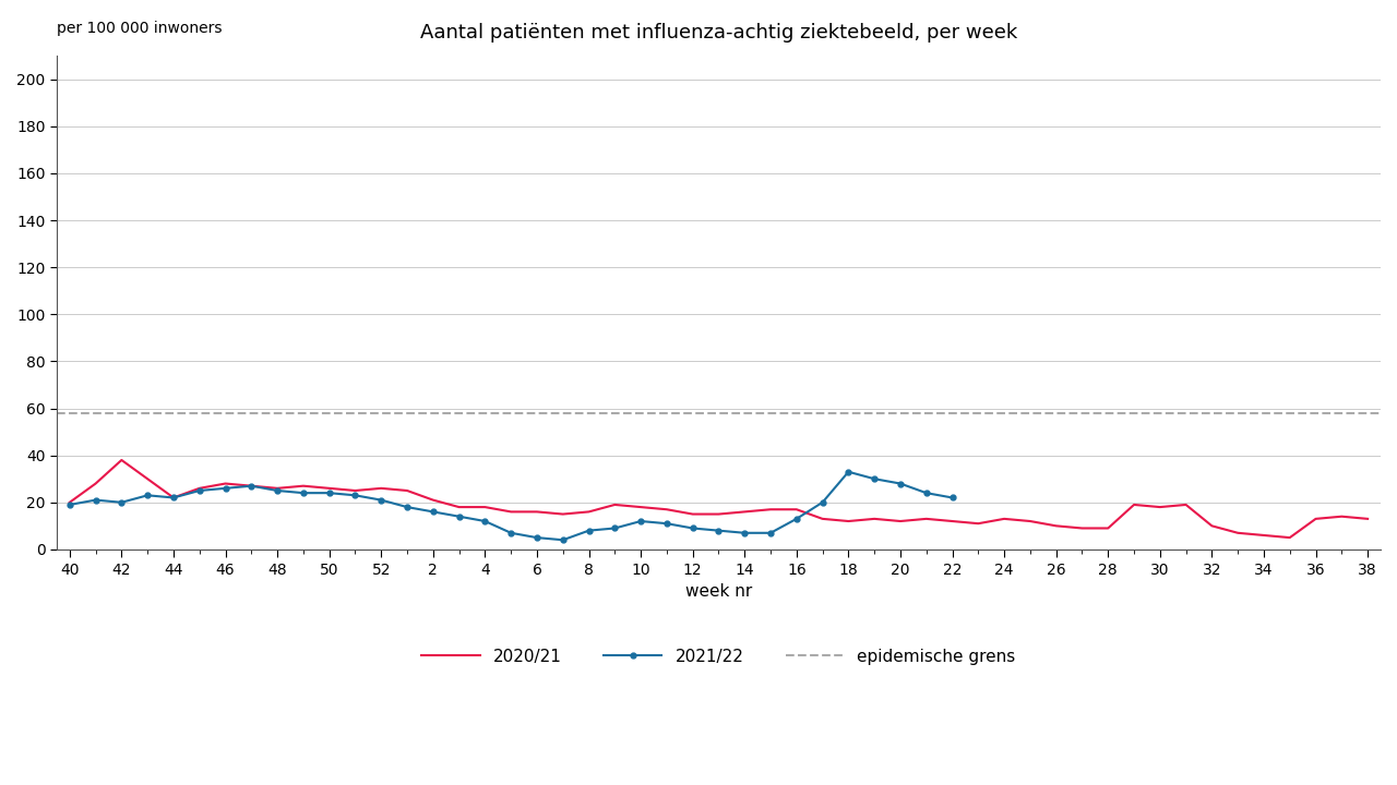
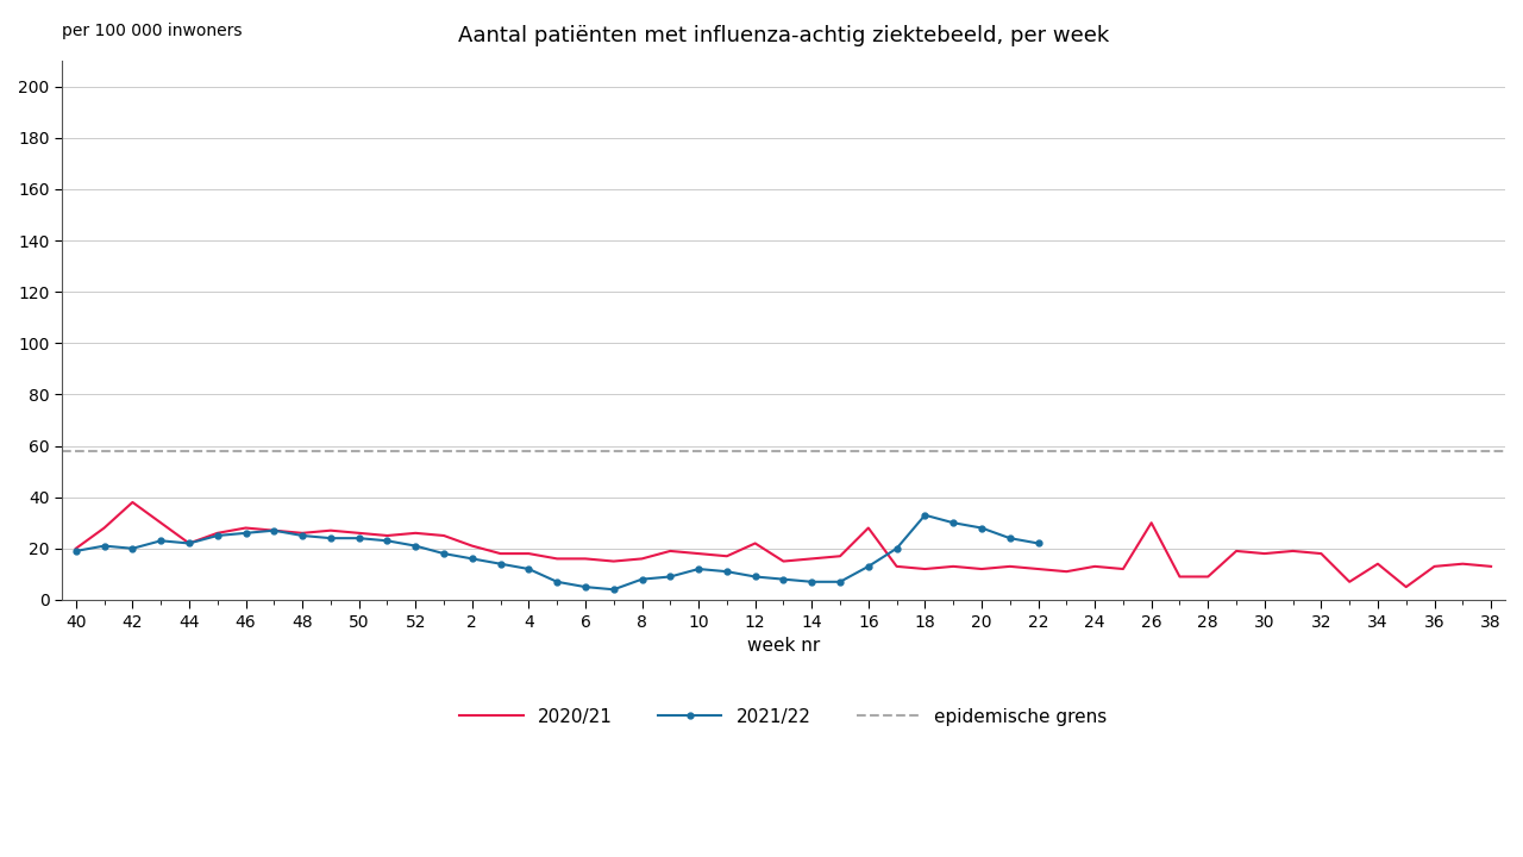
2020/21/12: 15 -> 22
2020/21/16: 17 -> 28
2020/21/26: 10 -> 30
2020/21/32: 10 -> 18
2020/21/34: 6 -> 14
